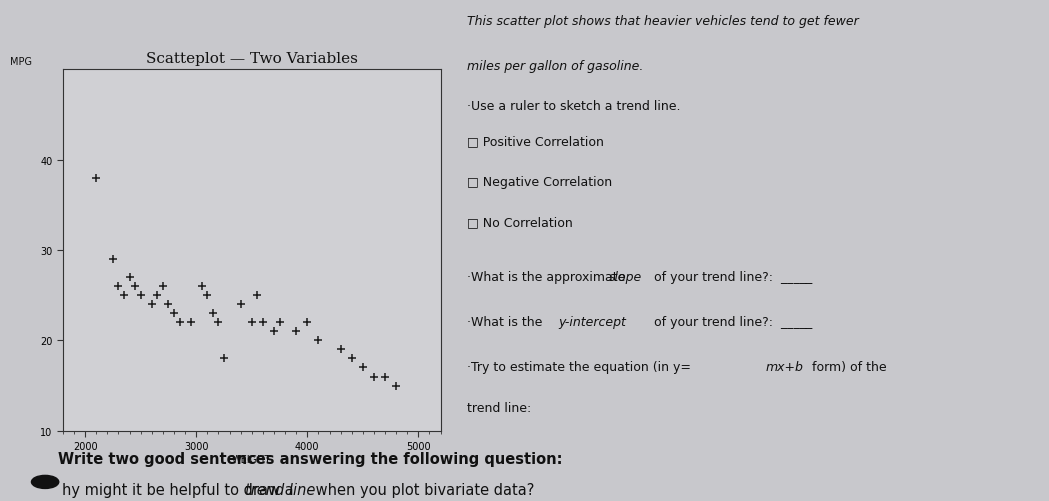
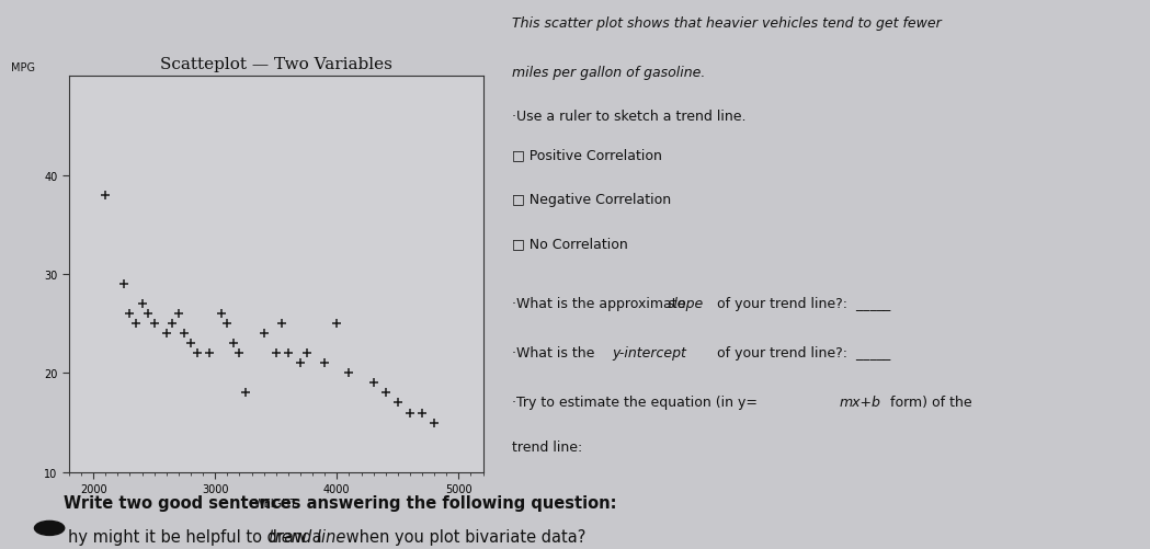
4000: 22 -> 25
